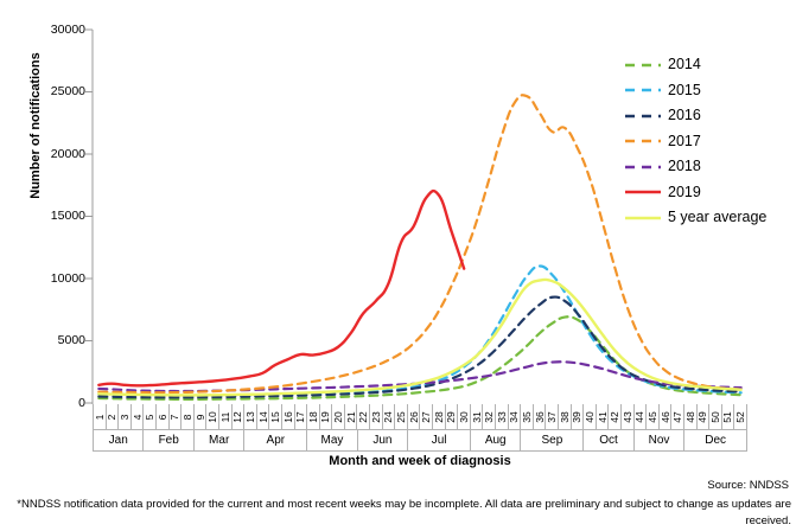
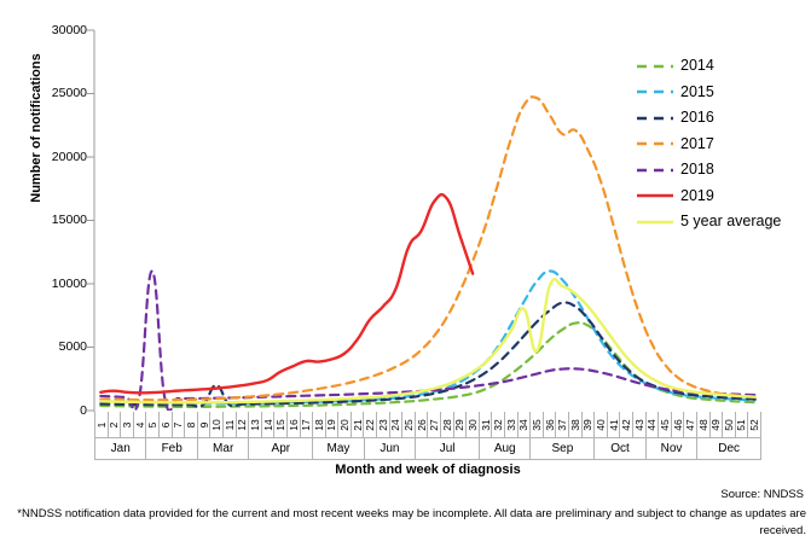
2018/5: 1000 -> 11000
2016/10: 500 -> 2000
5 year average/35: 9400 -> 4700
